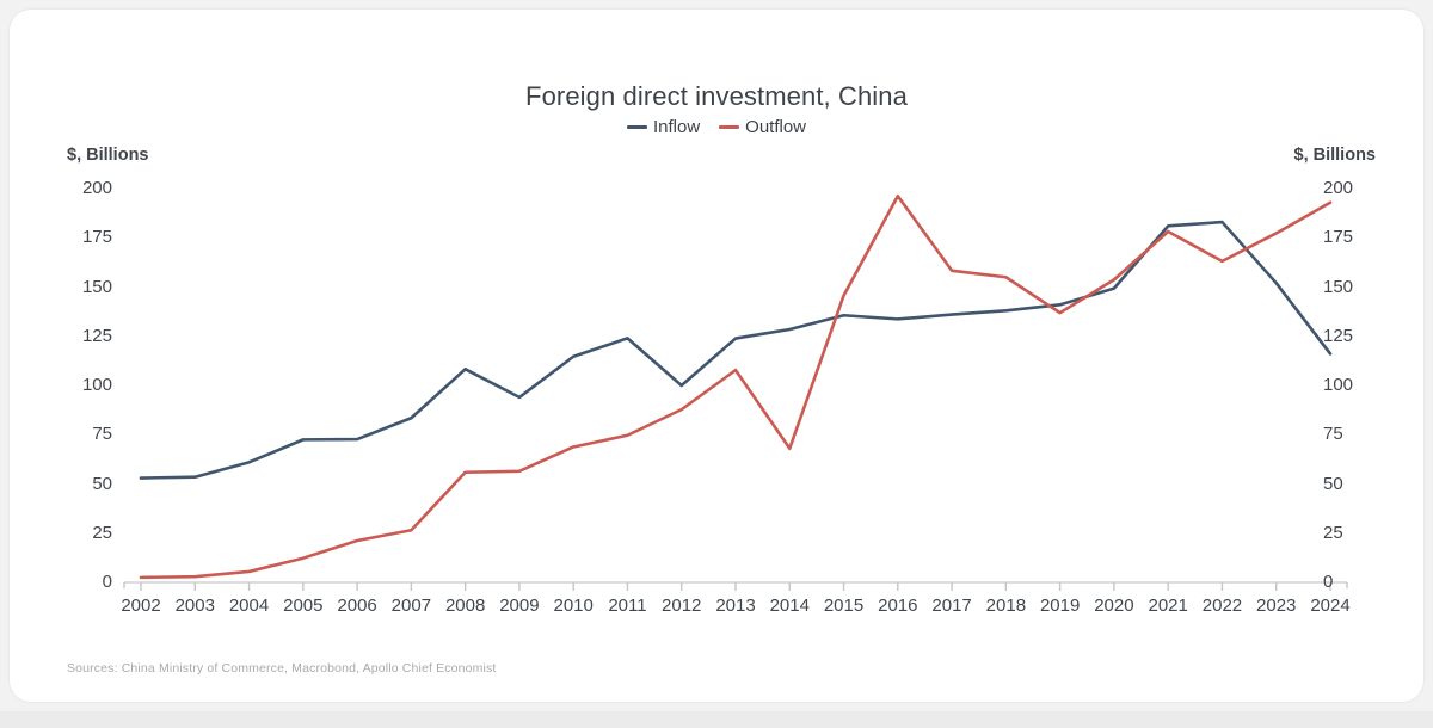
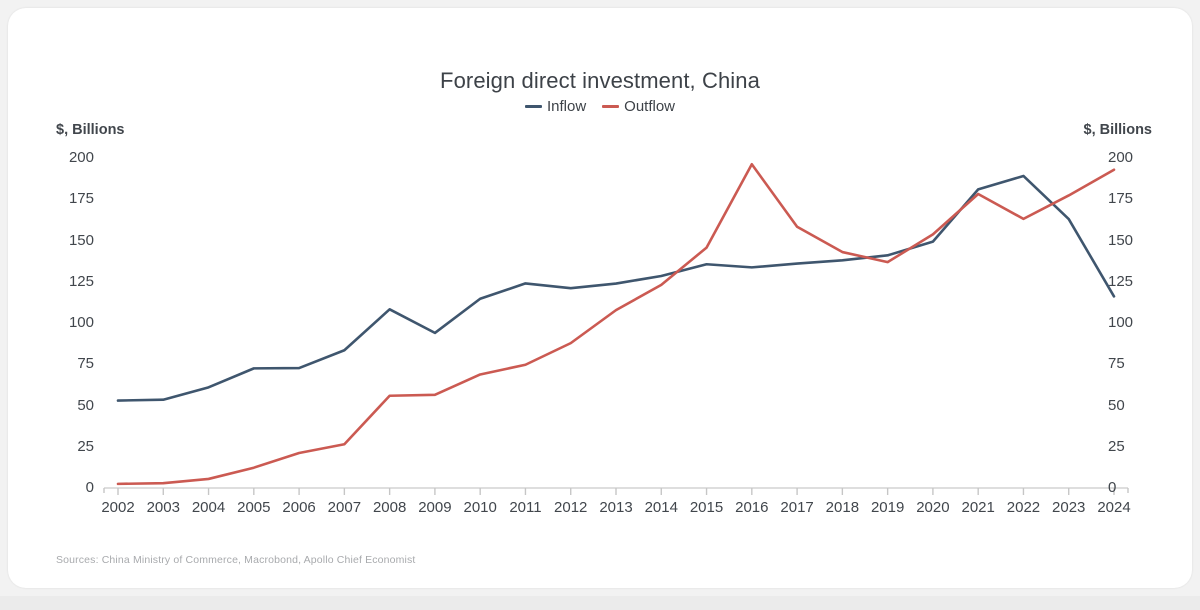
Inflow/2012: 100 -> 121
Outflow/2014: 68 -> 123
Outflow/2018: 155 -> 143
Inflow/2022: 183 -> 189
Inflow/2023: 152 -> 163
